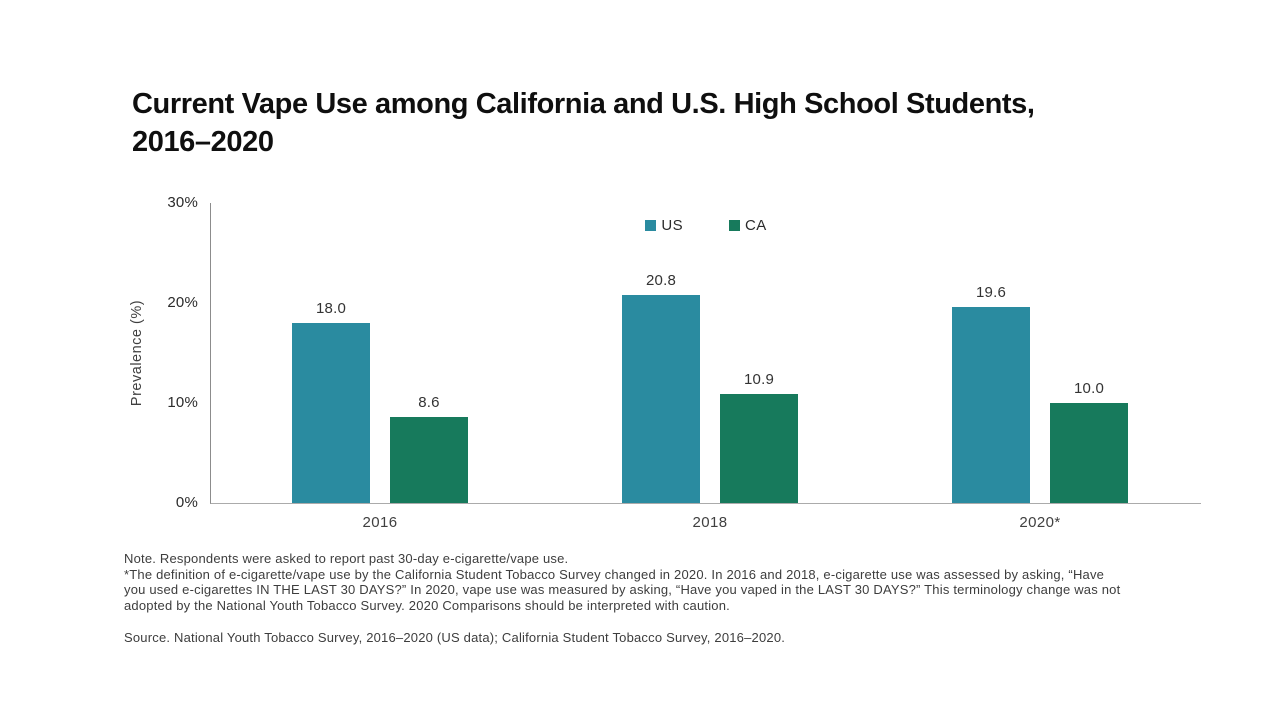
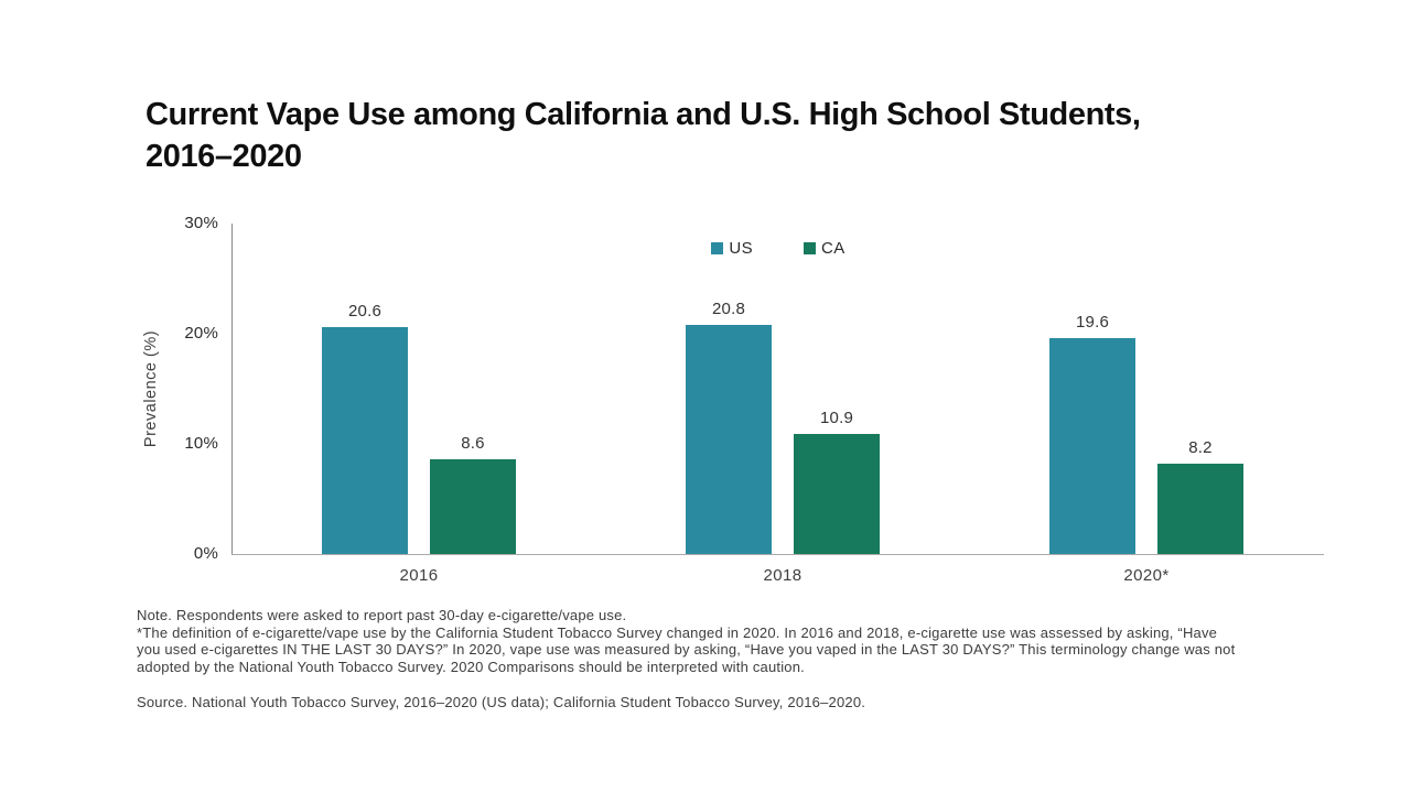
US/2016: 18.0 -> 20.6
CA/2020*: 10.0 -> 8.2
